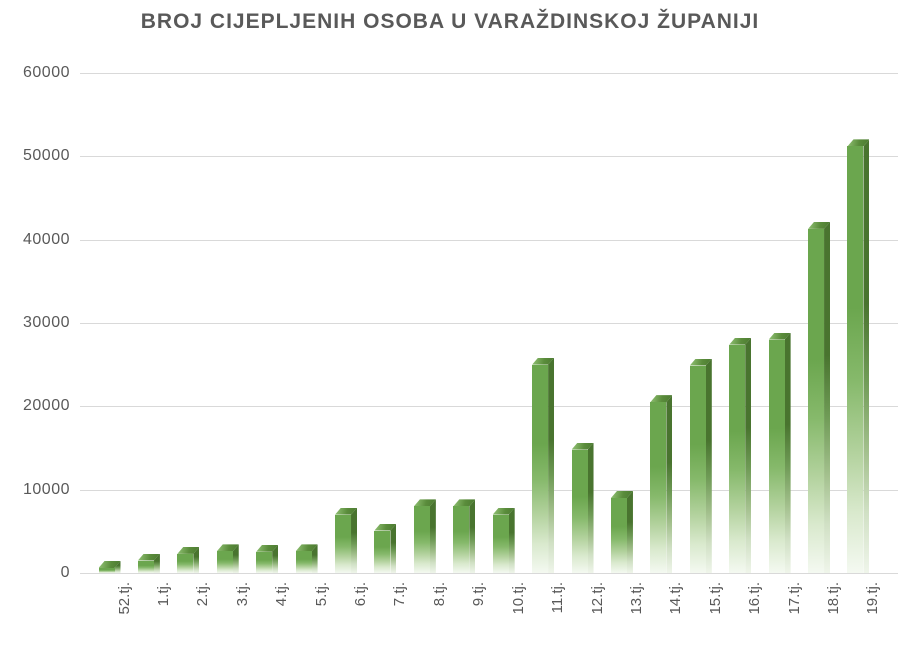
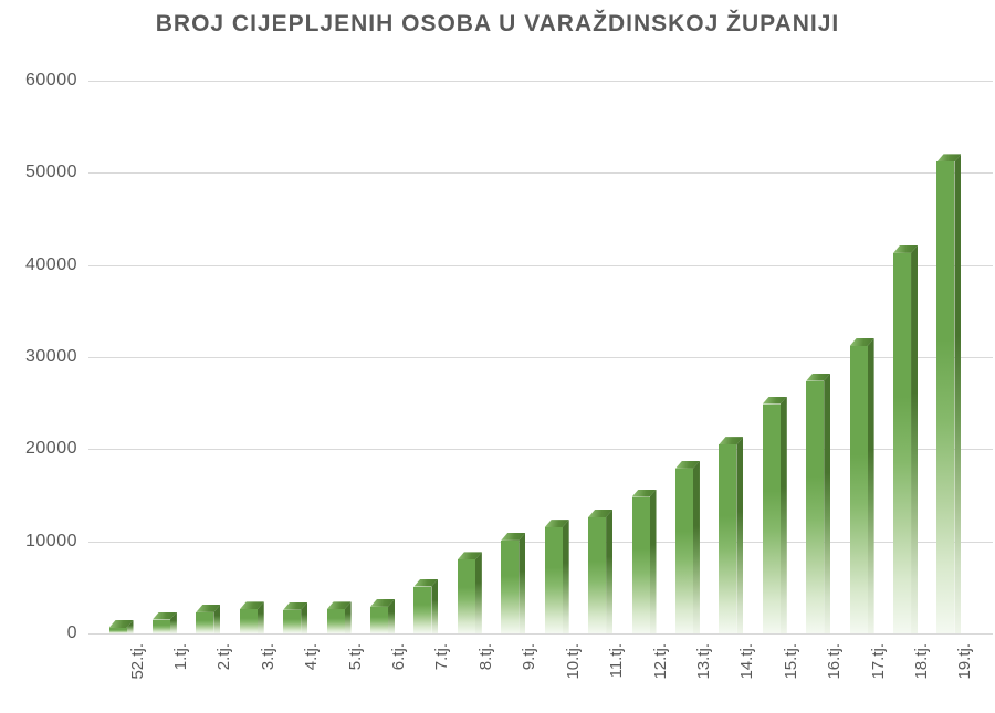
6.tj.: 7000 -> 3000
9.tj.: 8000 -> 10000
10.tj.: 7000 -> 12000
11.tj.: 25000 -> 13000
13.tj.: 9000 -> 18000
17.tj.: 28000 -> 31000
